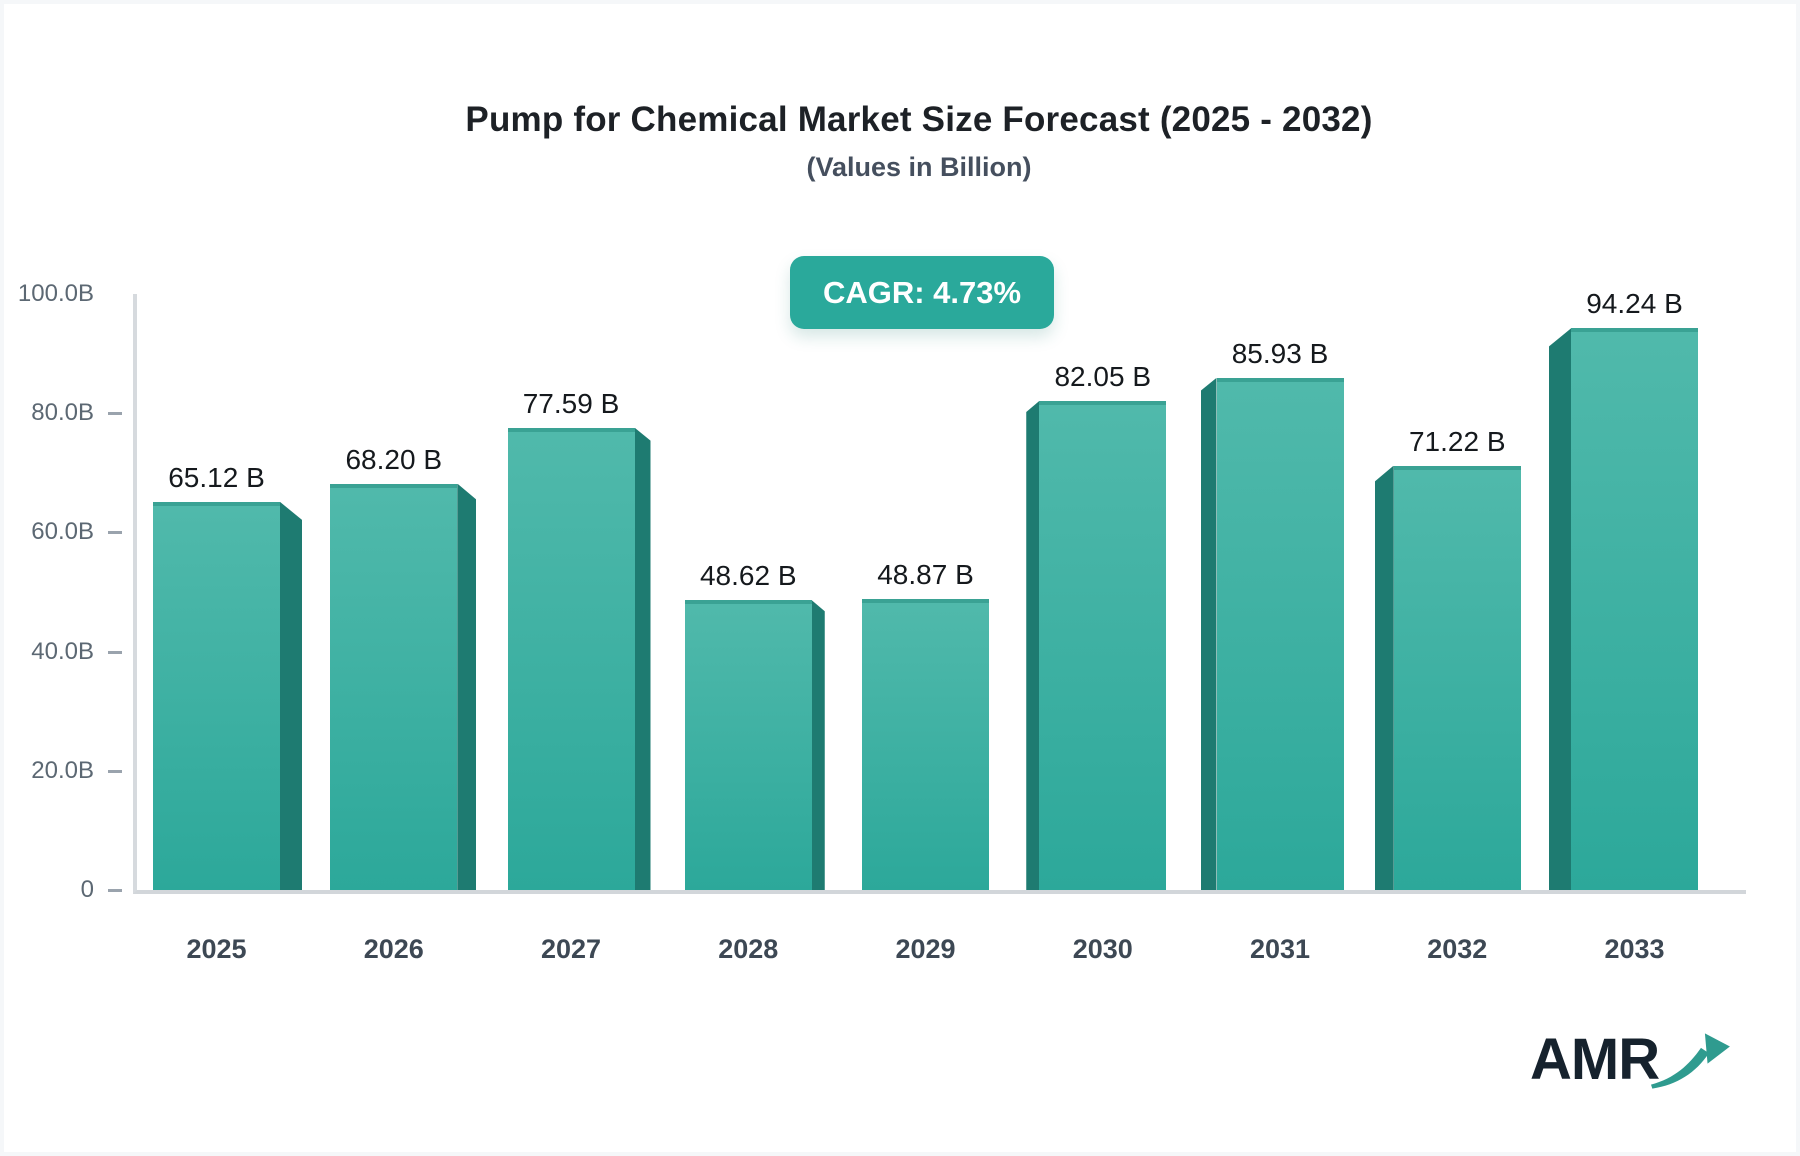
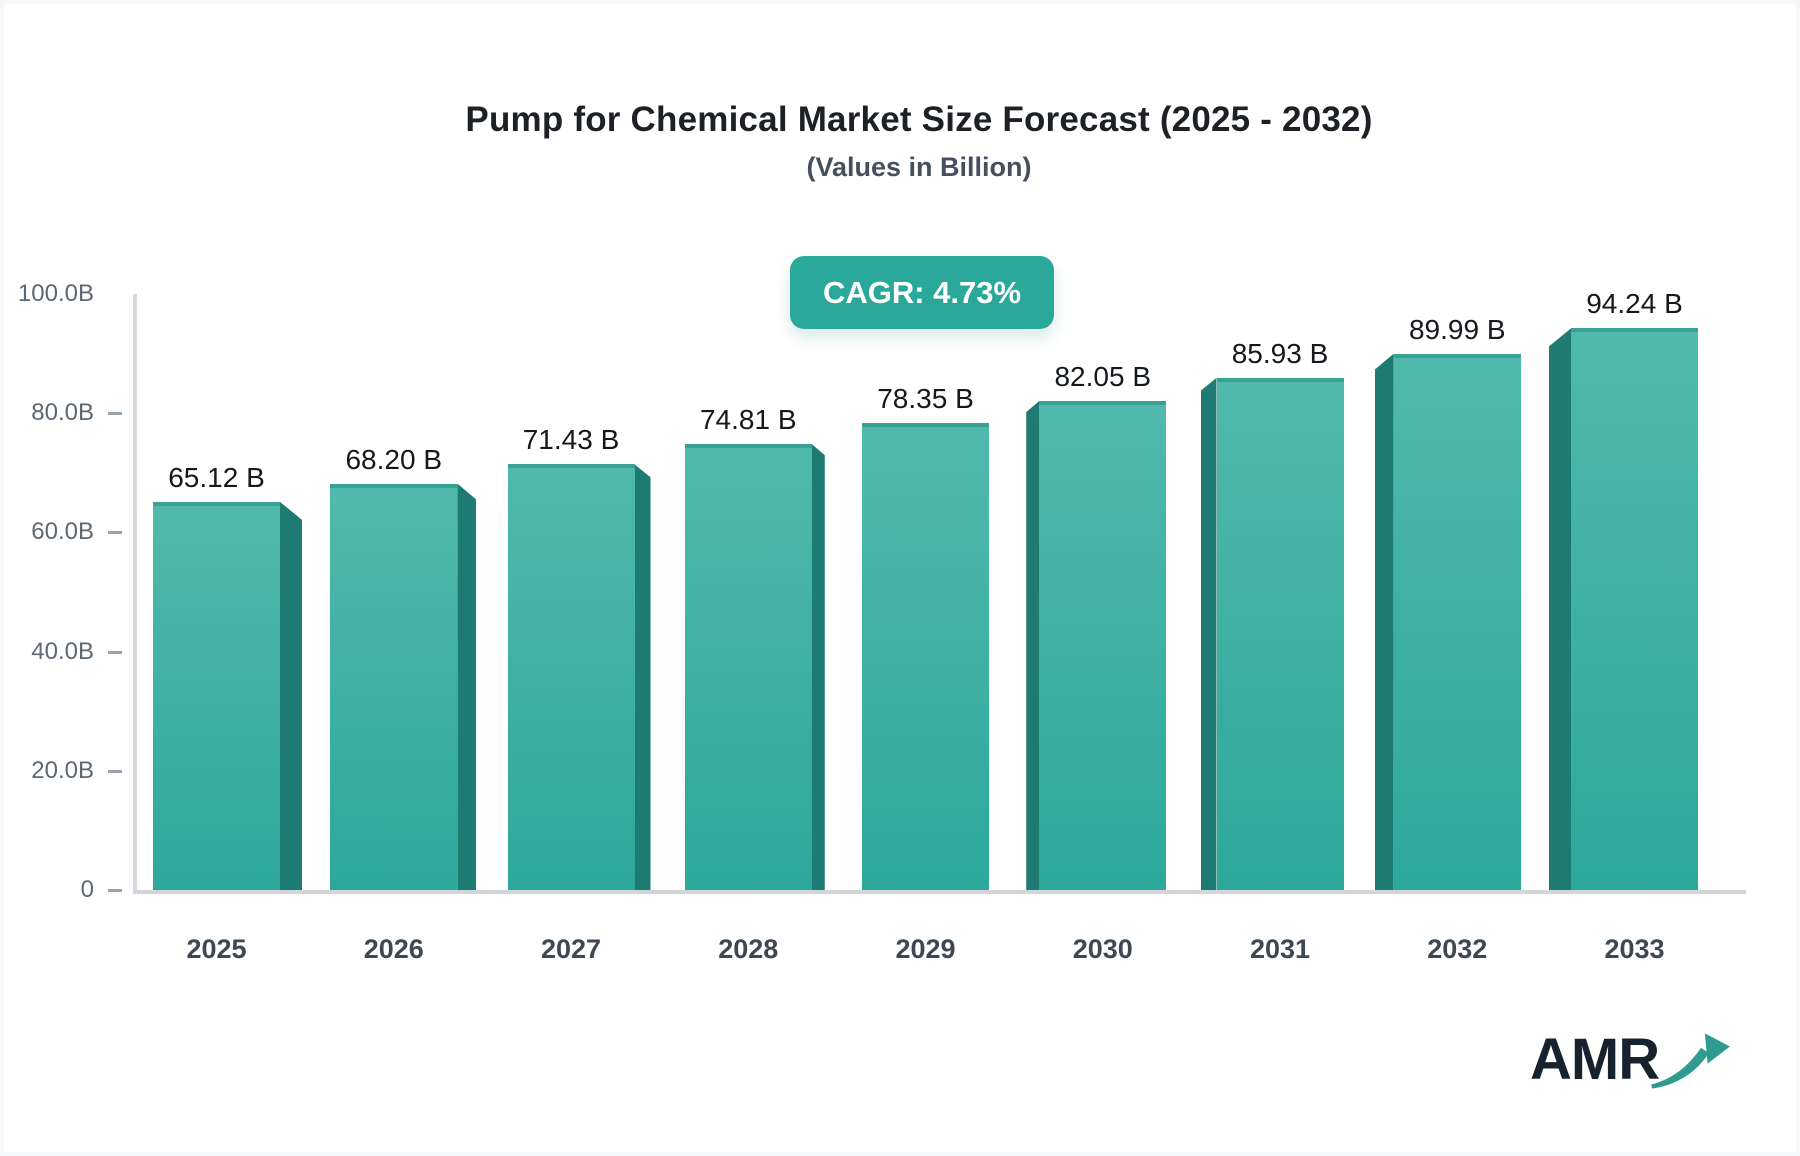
2027: 77.59 -> 71.43
2028: 48.62 -> 74.81
2029: 48.87 -> 78.35
2032: 71.22 -> 89.99
